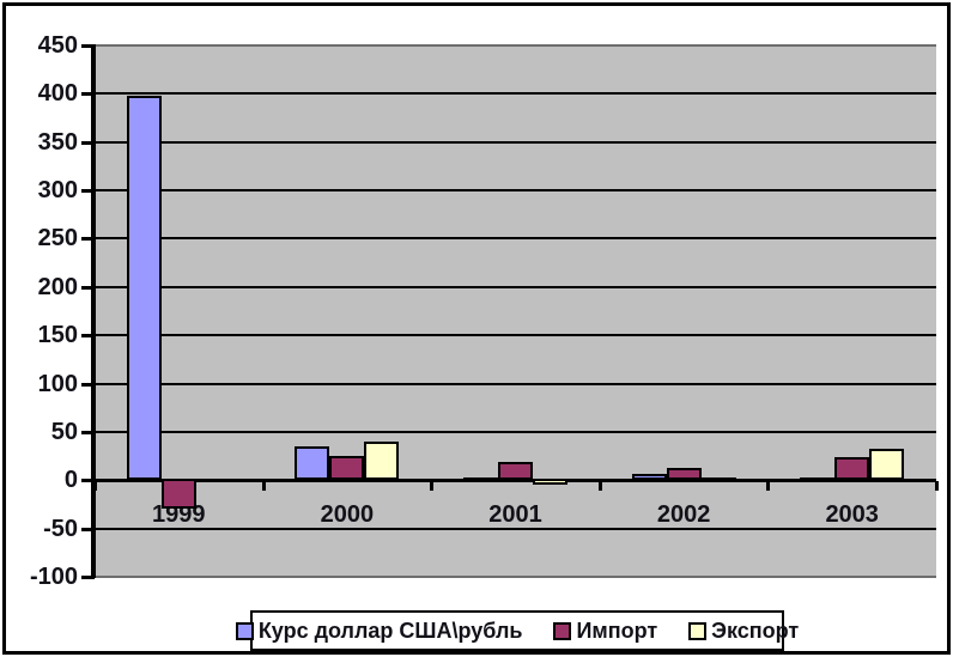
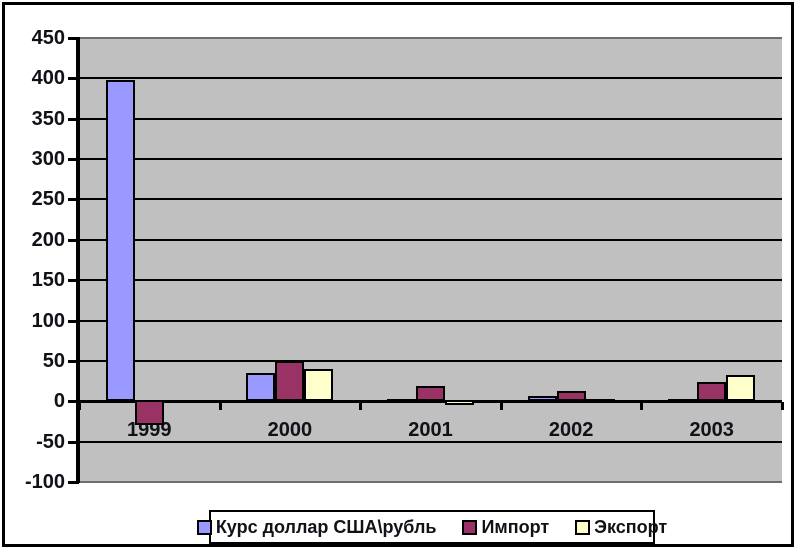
Импорт/2000: 20 -> 50
